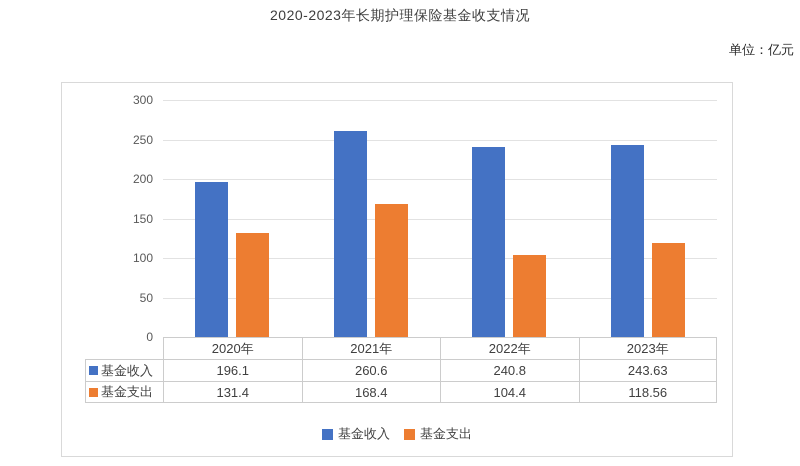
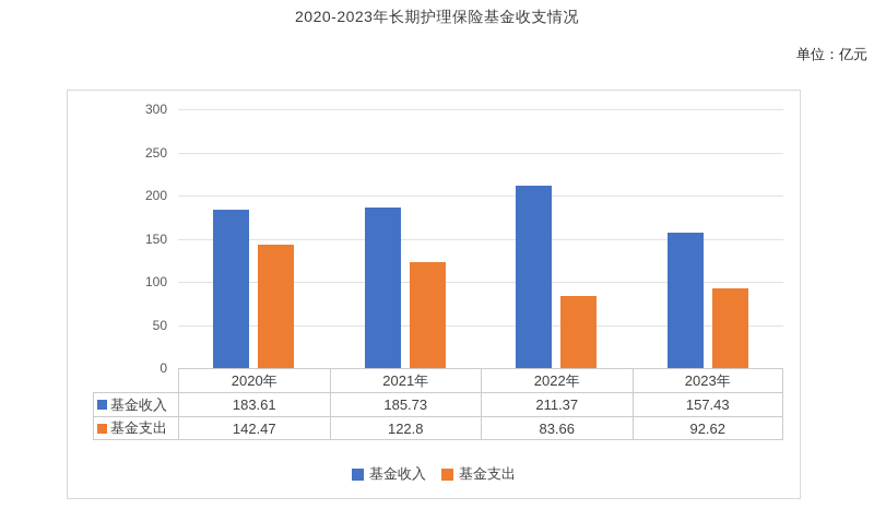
基金收入/2020年: 196.1 -> 183.61
基金支出/2020年: 131.4 -> 142.47
基金收入/2021年: 260.6 -> 185.73
基金支出/2021年: 168.4 -> 122.8
基金收入/2022年: 240.8 -> 211.37
基金支出/2022年: 104.4 -> 83.66
基金收入/2023年: 243.63 -> 157.43
基金支出/2023年: 118.56 -> 92.62
